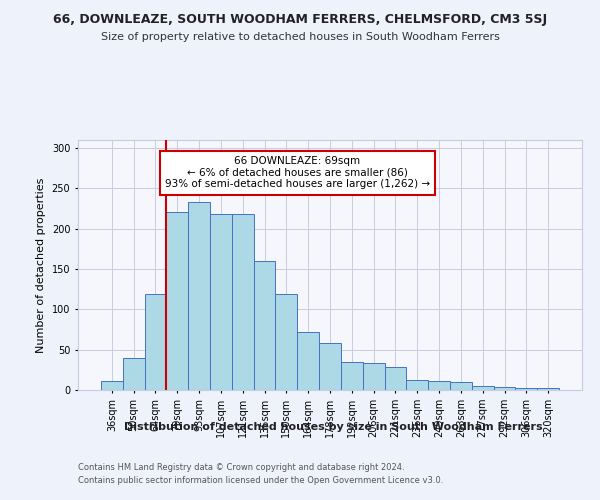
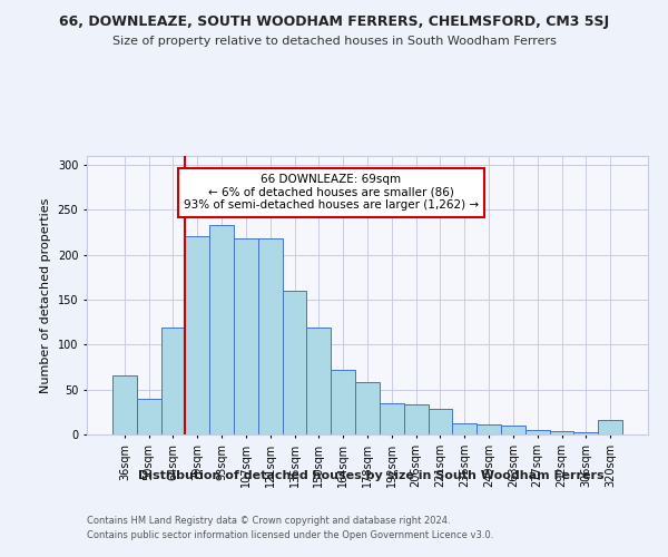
36sqm: 11 -> 66
320sqm: 3 -> 16
